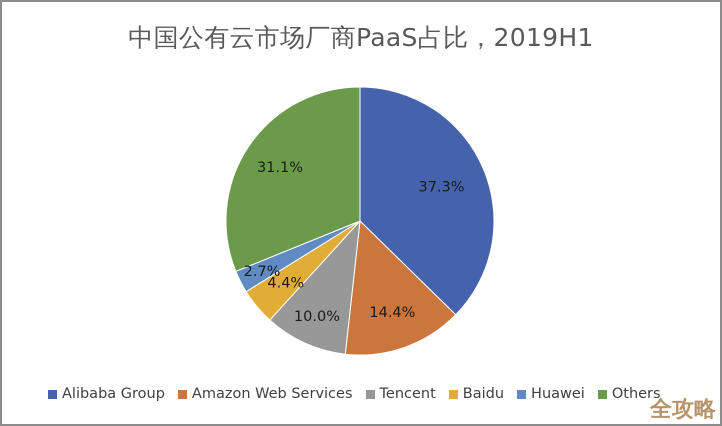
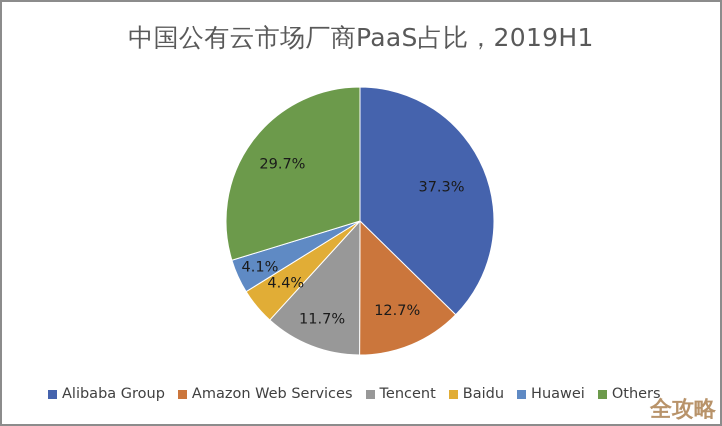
Amazon Web Services: 14.4% -> 12.7%
Tencent: 10.0% -> 11.7%
Huawei: 2.7% -> 4.1%
Others: 31.1% -> 29.7%
